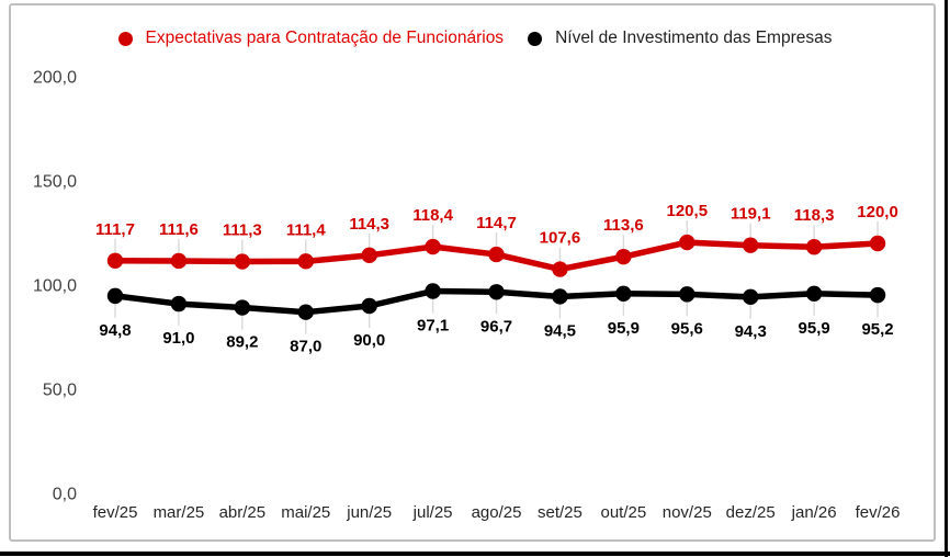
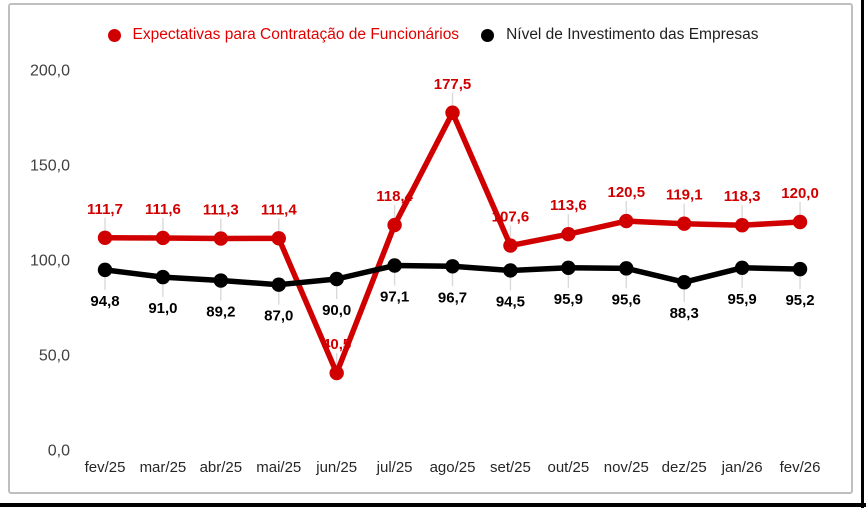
Expectativas para Contratação de Funcionários/jun/25: 114,3 -> 40,5
Expectativas para Contratação de Funcionários/ago/25: 114,7 -> 177,5
Nível de Investimento das Empresas/dez/25: 94,3 -> 88,3
